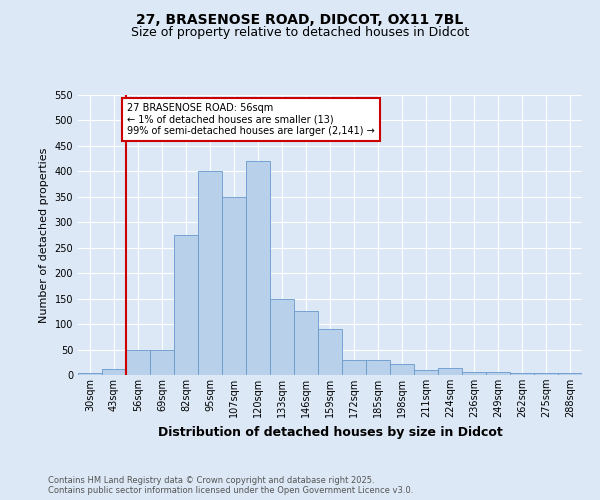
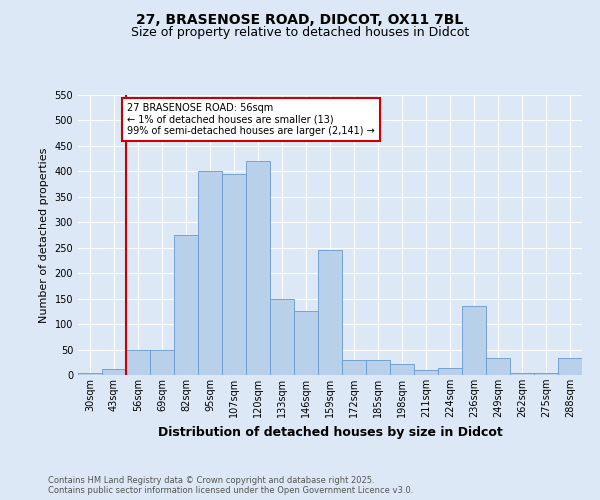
107sqm: 350 -> 394
159sqm: 90 -> 246
236sqm: 5 -> 136
249sqm: 5 -> 34
288sqm: 3 -> 34
